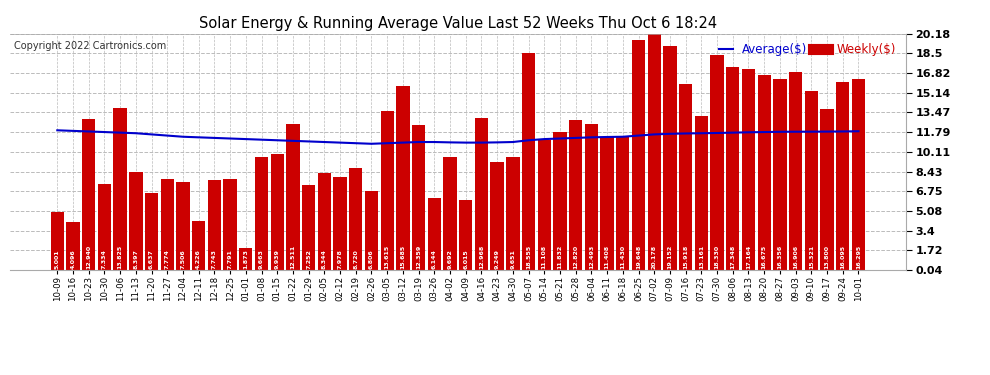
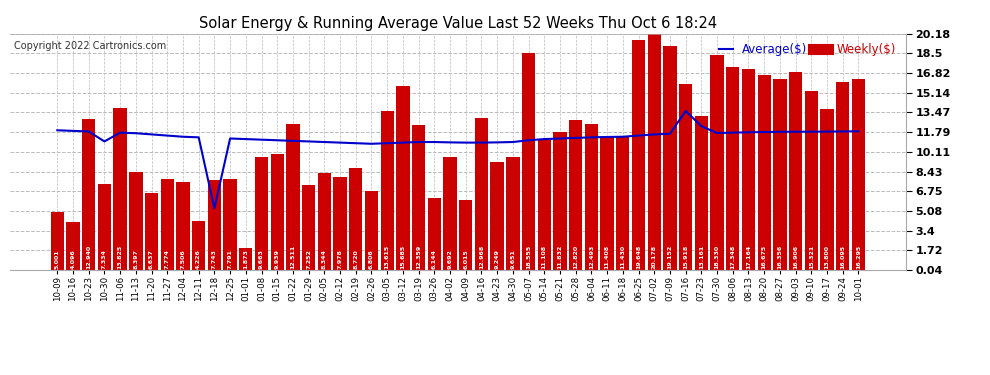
Average($)/10-30: 11.8 -> 11.0
Average($)/12-18: 11.3 -> 5.3
Average($)/07-16: 11.7 -> 13.6
Average($)/07-23: 11.7 -> 12.3
